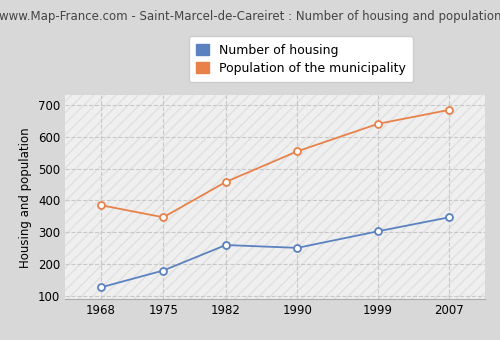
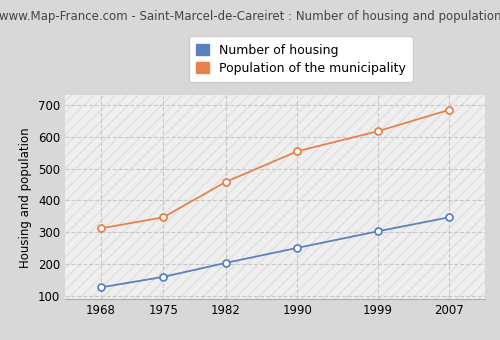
Population of the municipality/1968: 385 -> 312
Number of housing/1975: 180 -> 160
Number of housing/1982: 260 -> 204
Population of the municipality/1999: 640 -> 617
